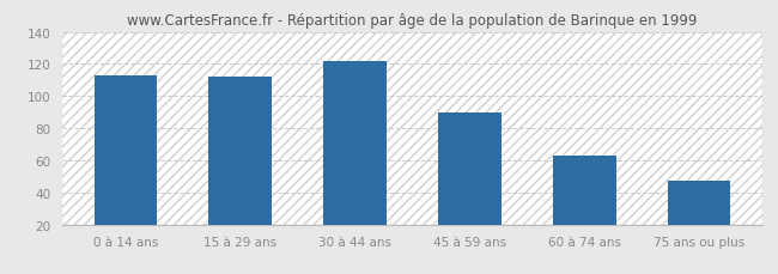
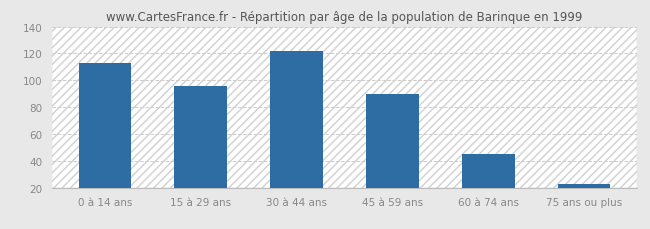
15 à 29 ans: 112 -> 96
60 à 74 ans: 63 -> 45
75 ans ou plus: 47 -> 23
